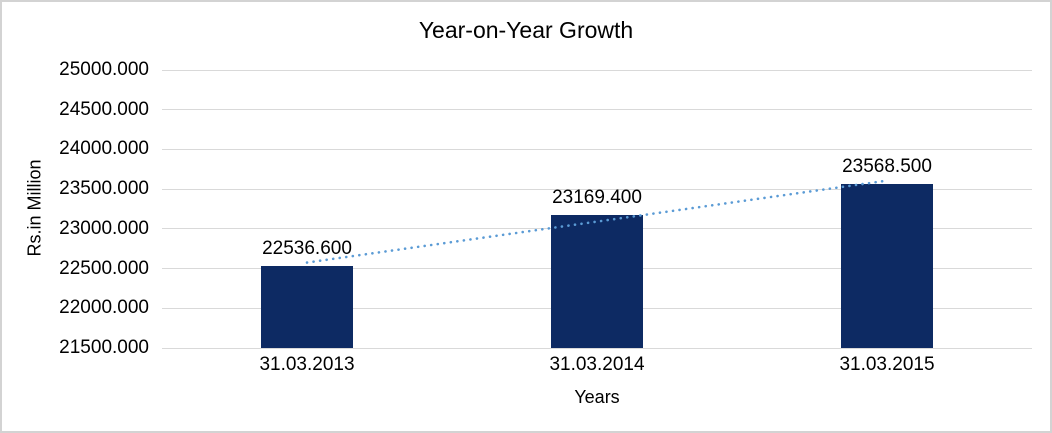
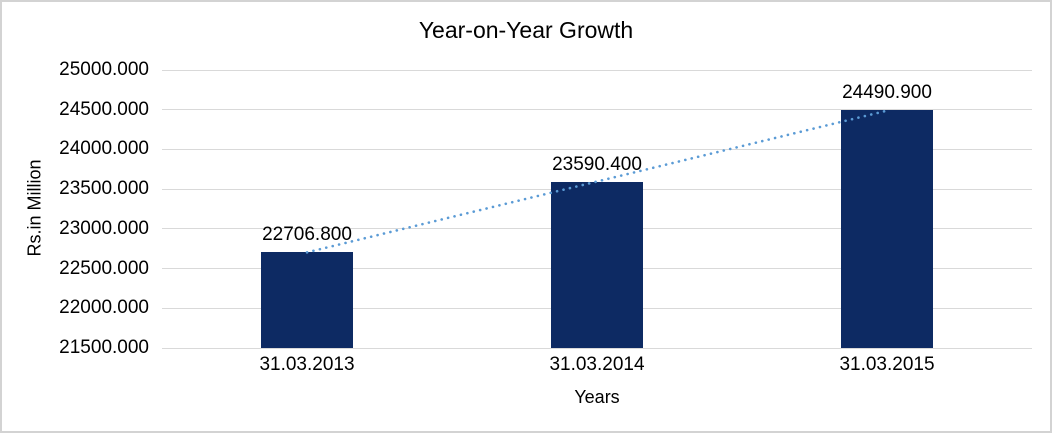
31.03.2013: 22536.600 -> 22706.800
31.03.2014: 23169.400 -> 23590.400
31.03.2015: 23568.500 -> 24490.900
